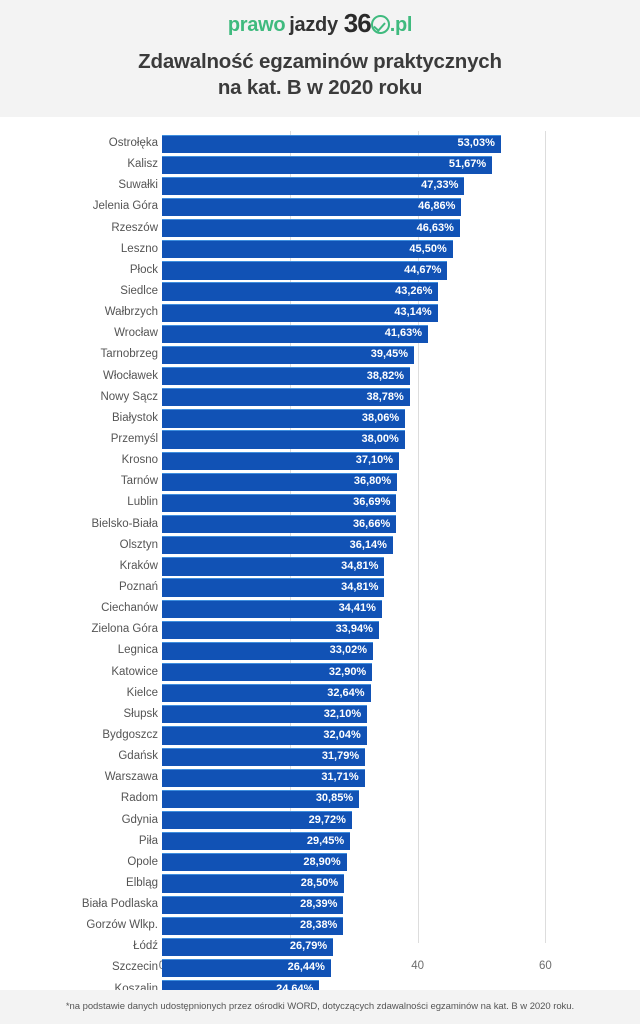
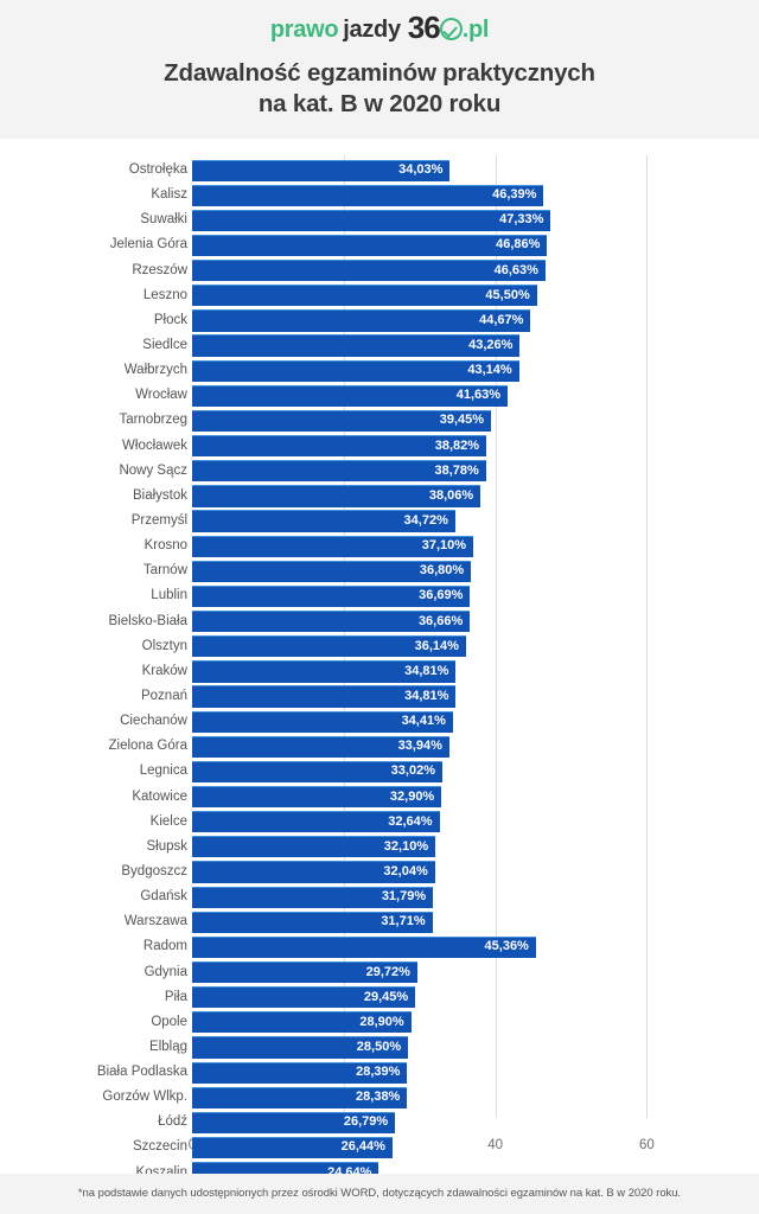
Ostrołęka: 53,03% -> 34,03%
Kalisz: 51,67% -> 46,39%
Przemyśl: 38,00% -> 34,72%
Radom: 30,85% -> 45,36%
